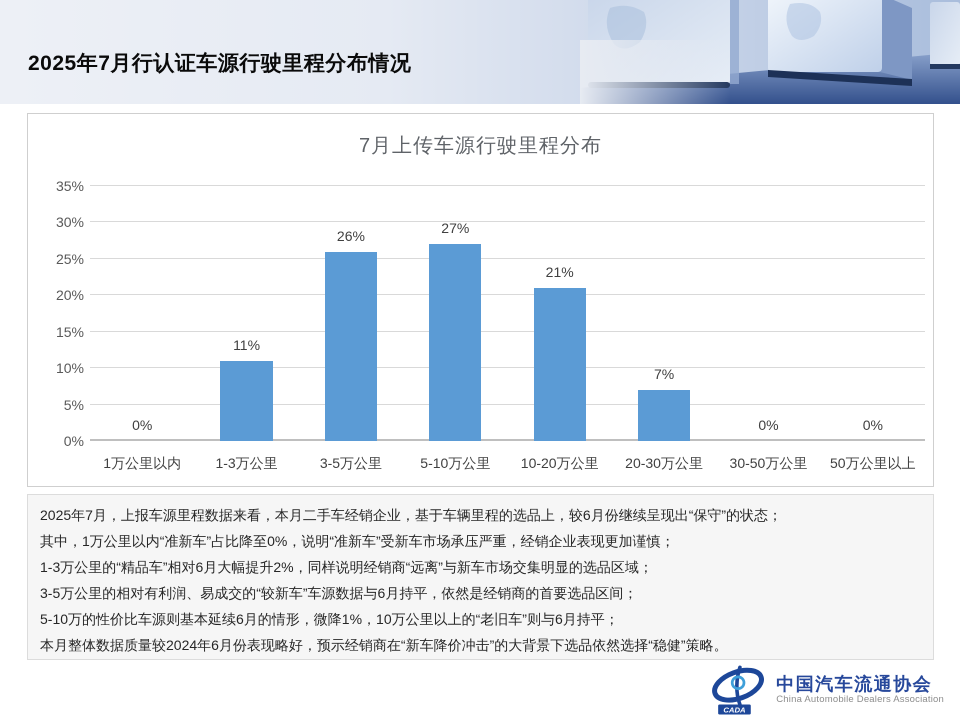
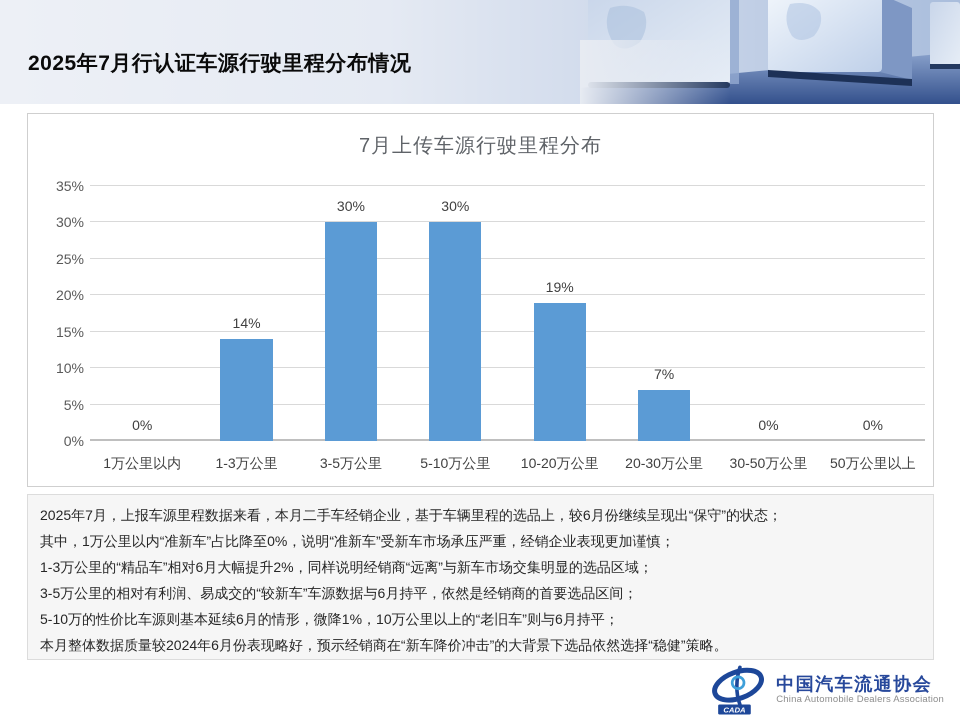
1-3万公里: 11% -> 14%
3-5万公里: 26% -> 30%
5-10万公里: 27% -> 30%
10-20万公里: 21% -> 19%
